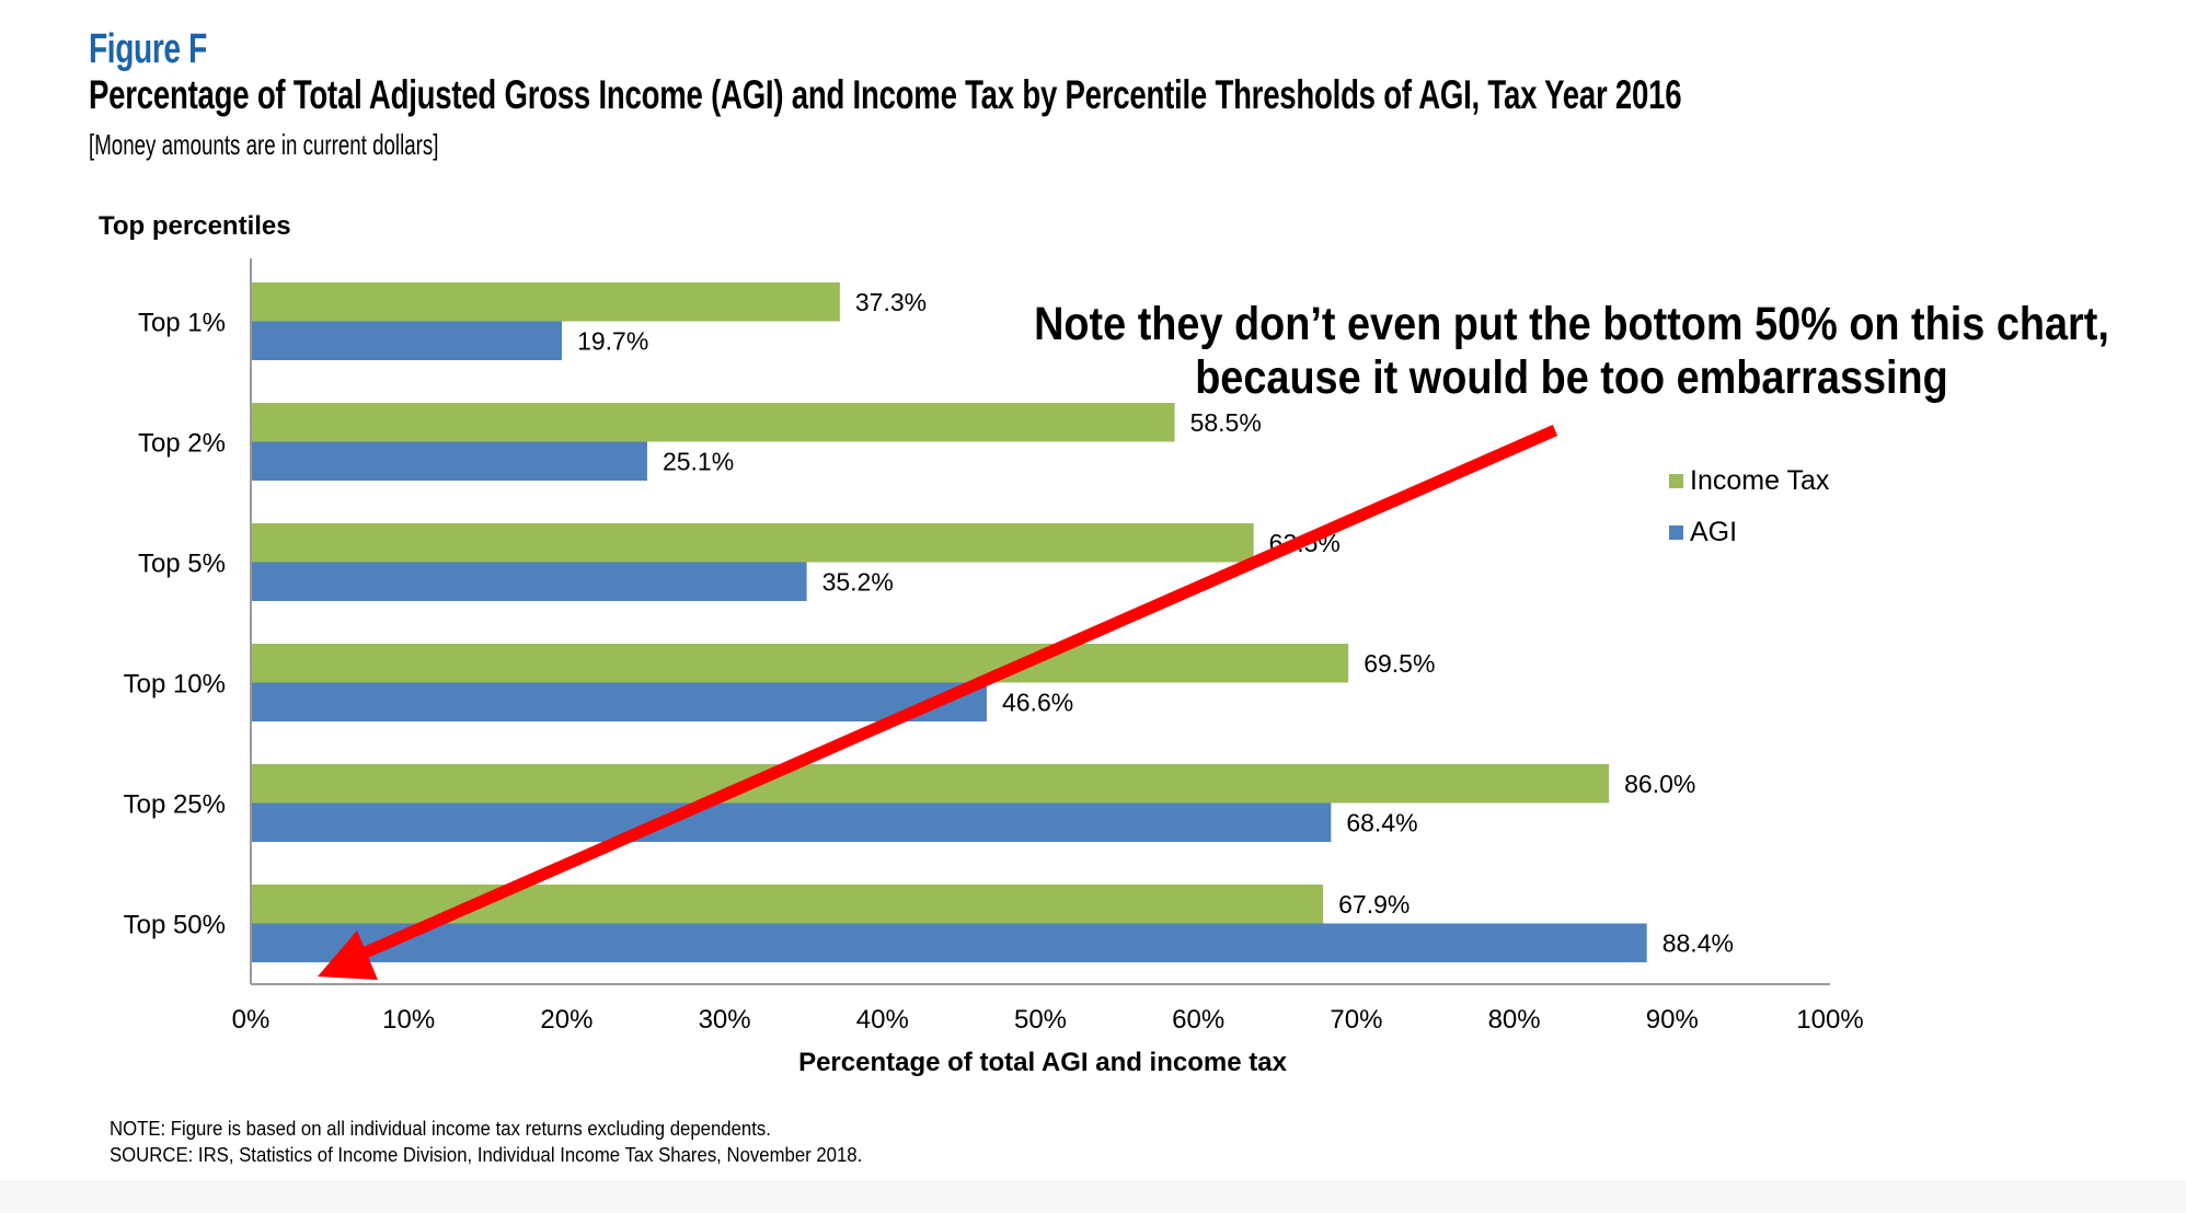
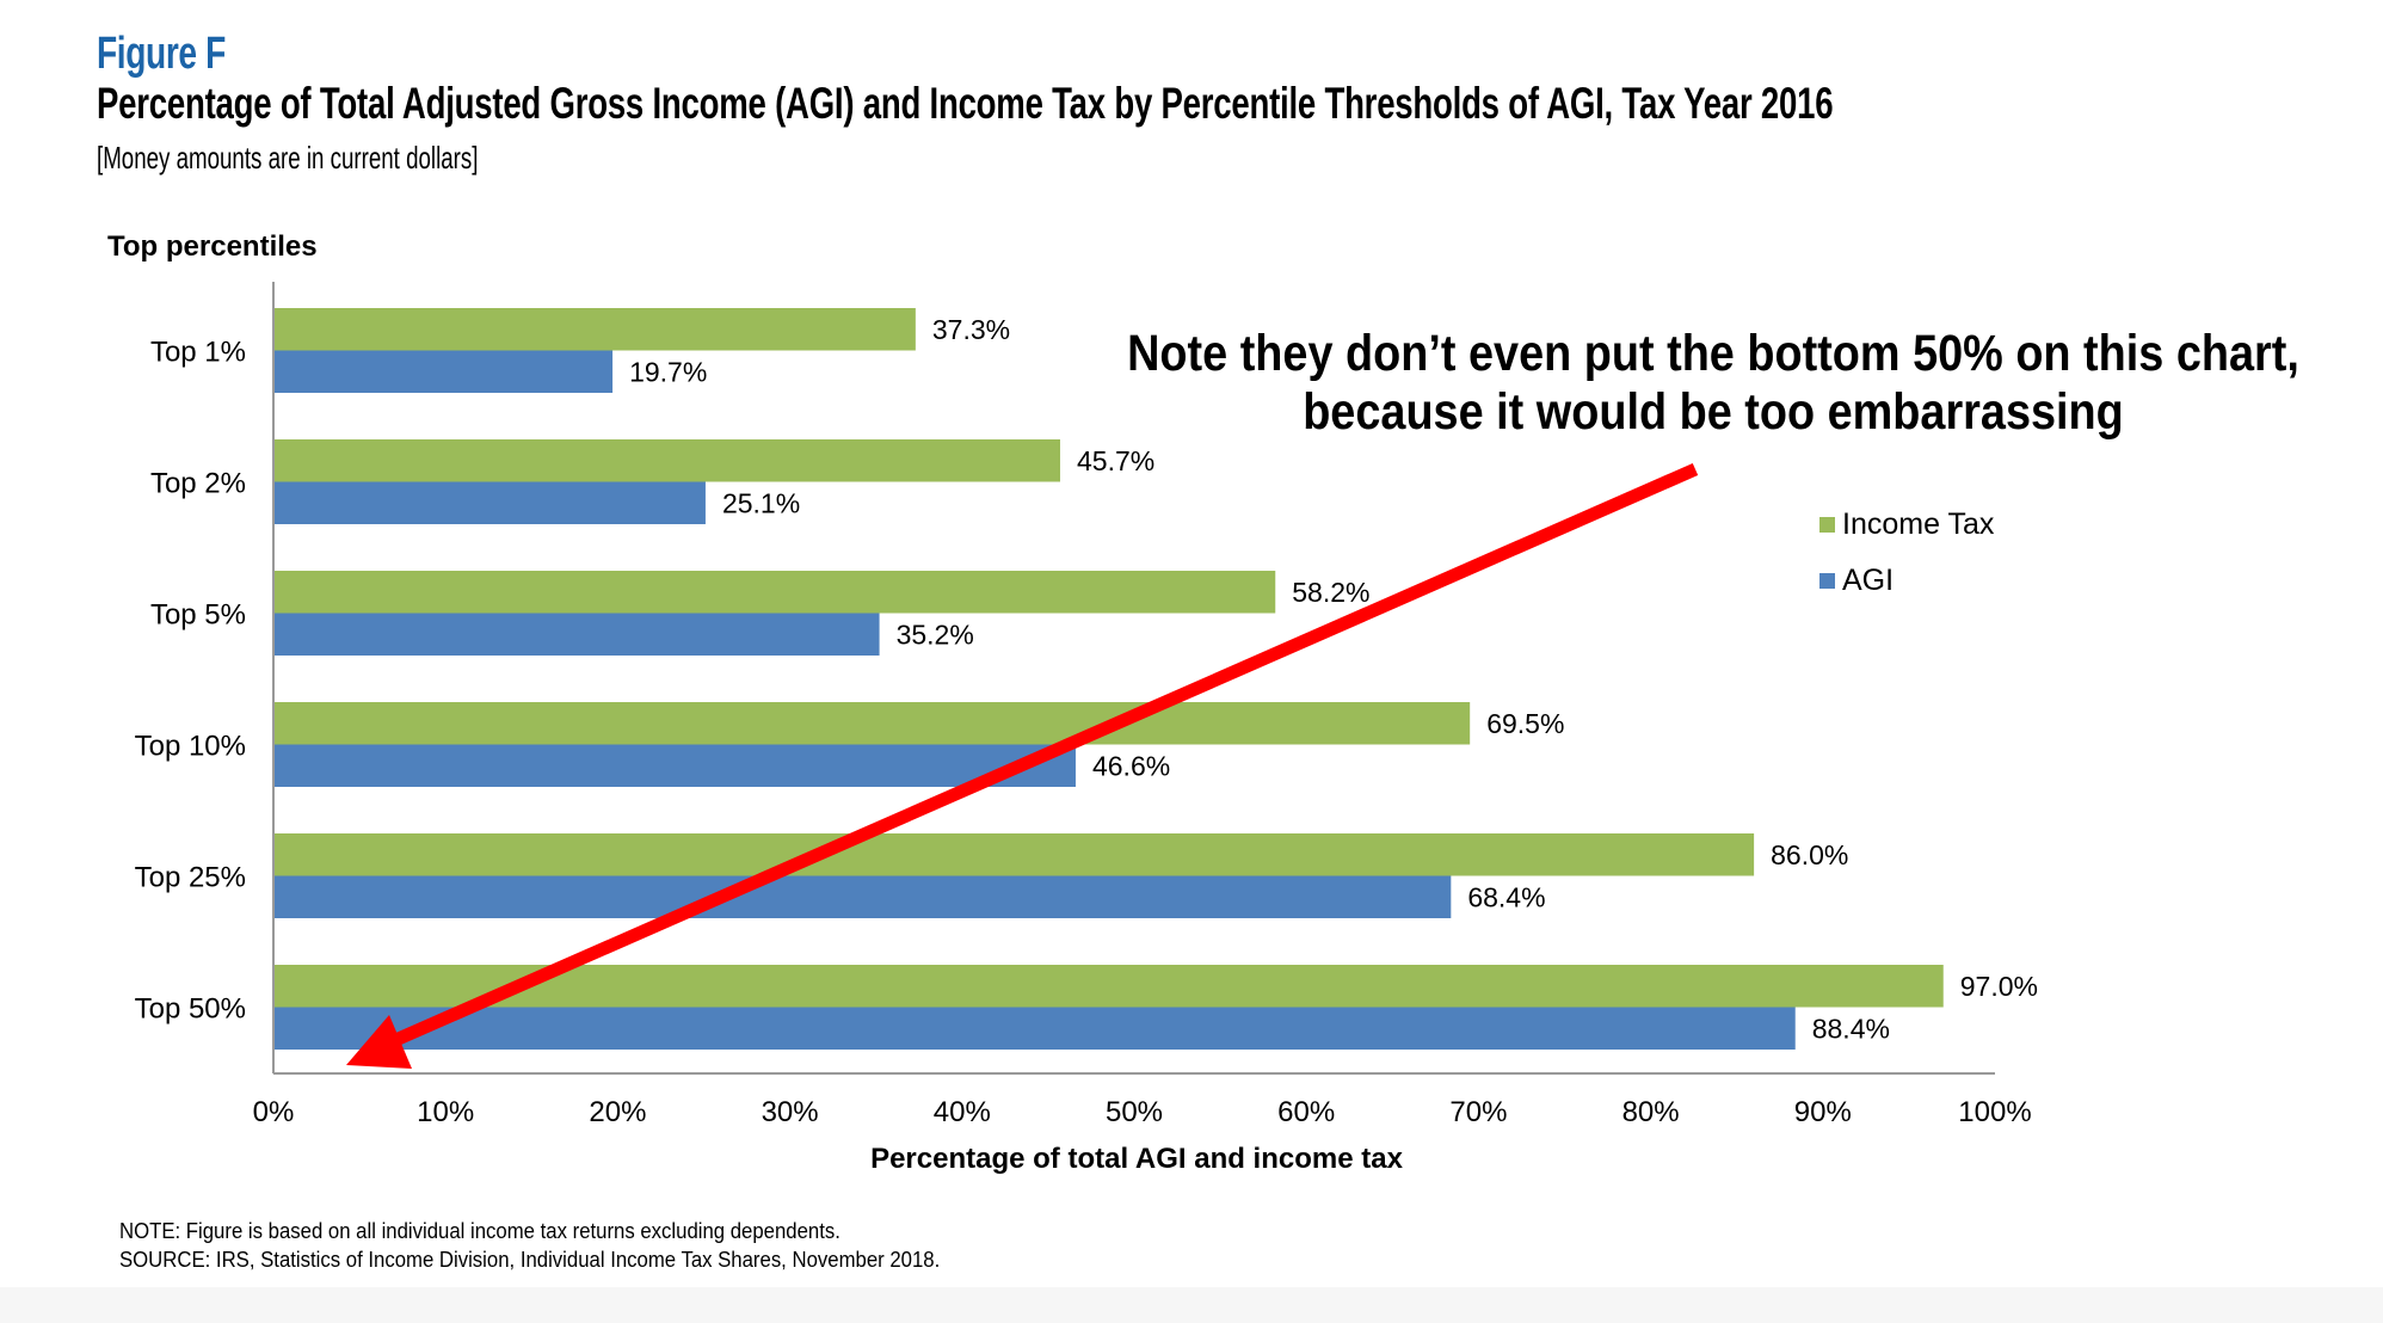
Income Tax/Top 2%: 58.5% -> 45.7%
Income Tax/Top 5%: 63.5% -> 58.2%
Income Tax/Top 50%: 67.9% -> 97.0%
